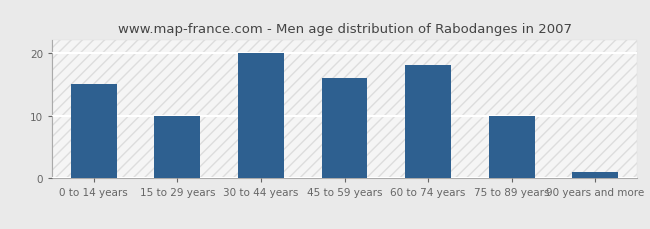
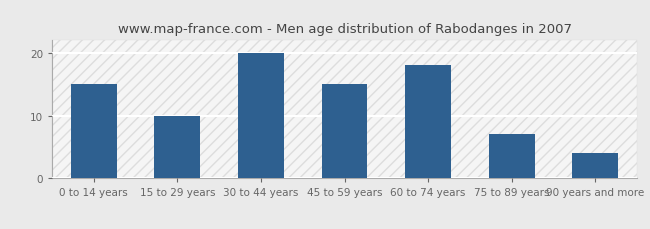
45 to 59 years: 16 -> 15
75 to 89 years: 10 -> 7
90 years and more: 1 -> 4
